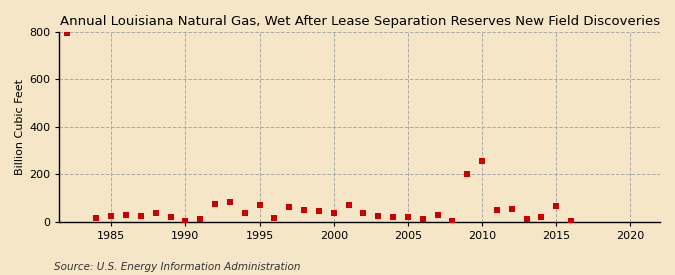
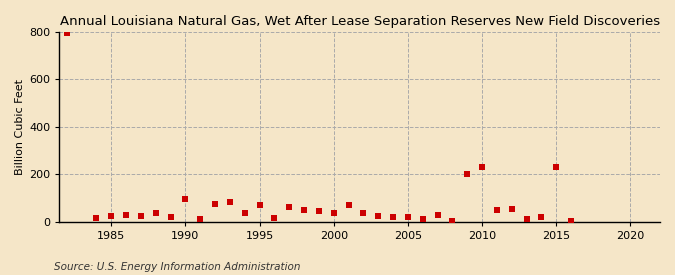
1990: 5 -> 95
2010: 255 -> 230
2015: 65 -> 230
